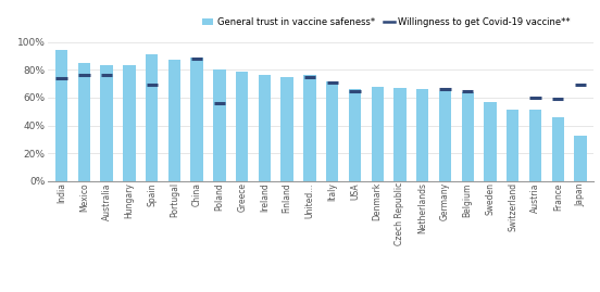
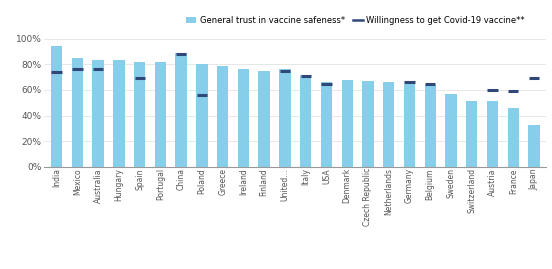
Spain: 91% -> 82%
Portugal: 87% -> 82%
